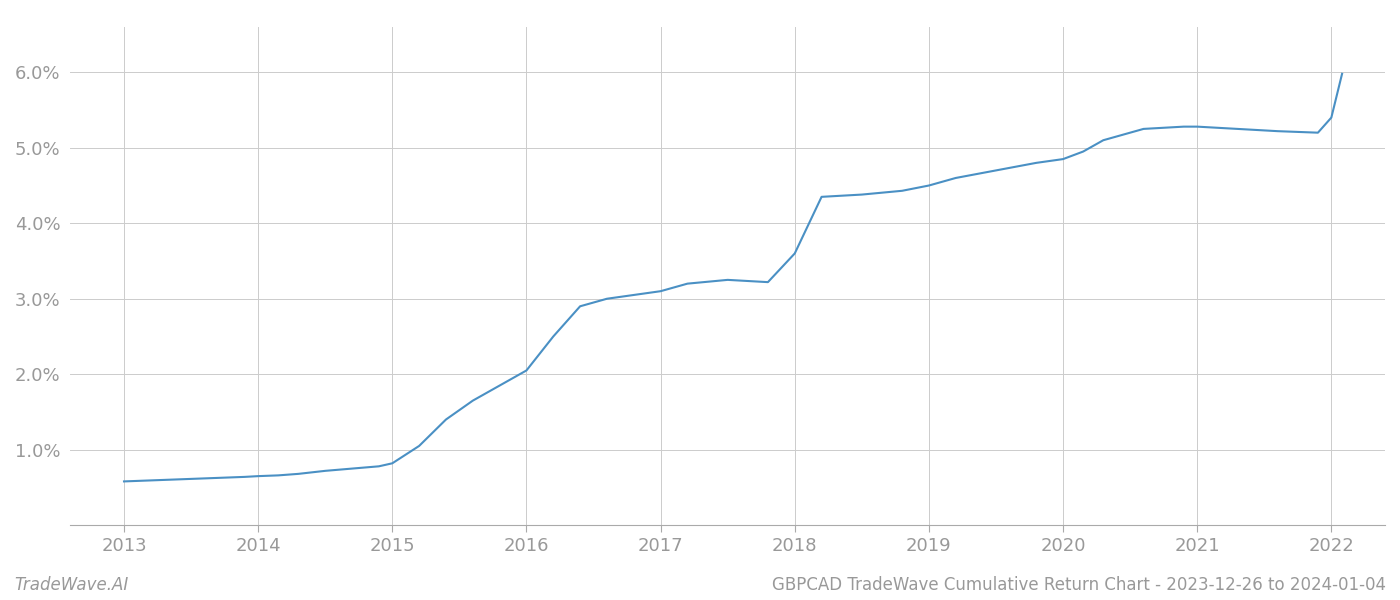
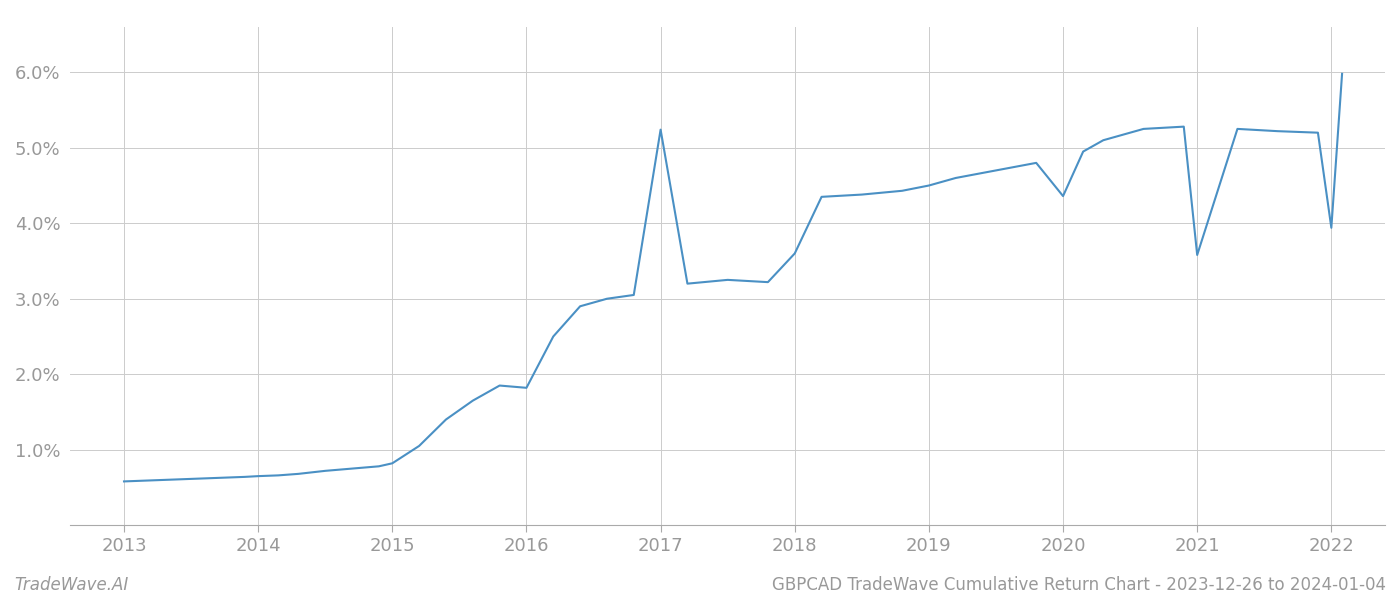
2016: 2.05% -> 1.82%
2017: 3.10% -> 5.24%
2020: 4.85% -> 4.36%
2021: 5.28% -> 3.58%
2022: 5.40% -> 3.94%
